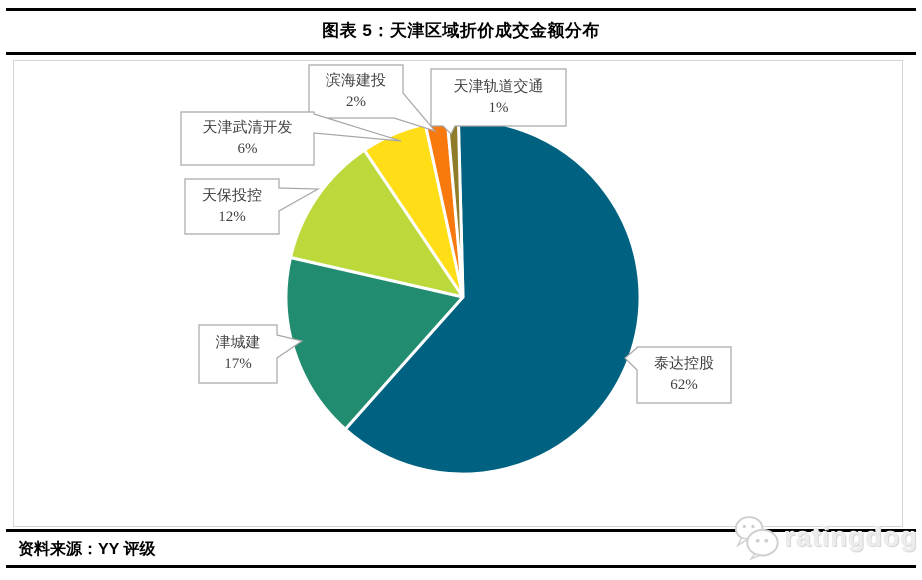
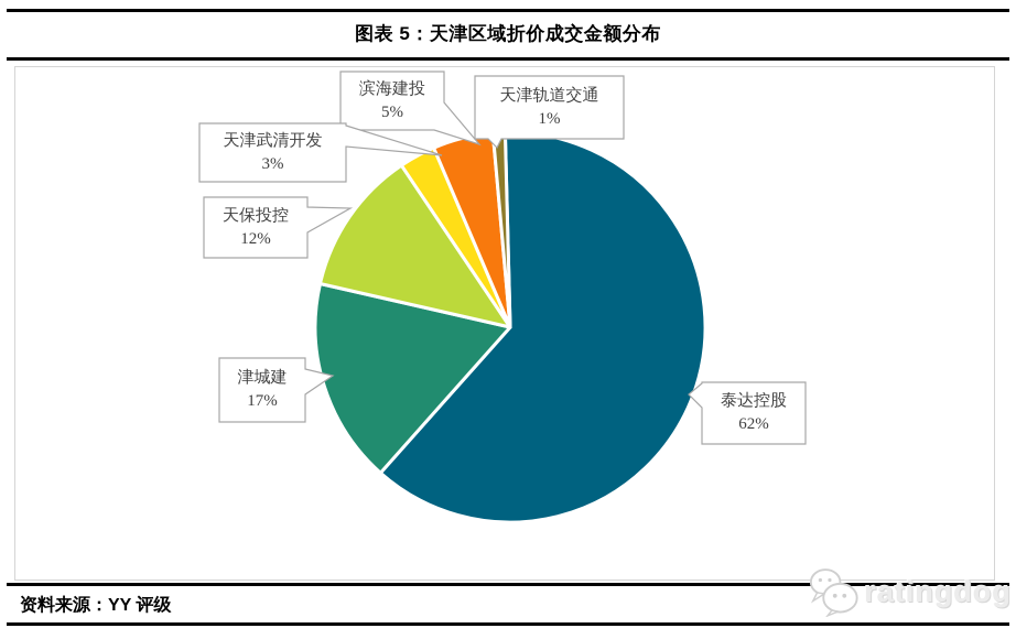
天津武清开发: 6% -> 3%
滨海建投: 2% -> 5%
